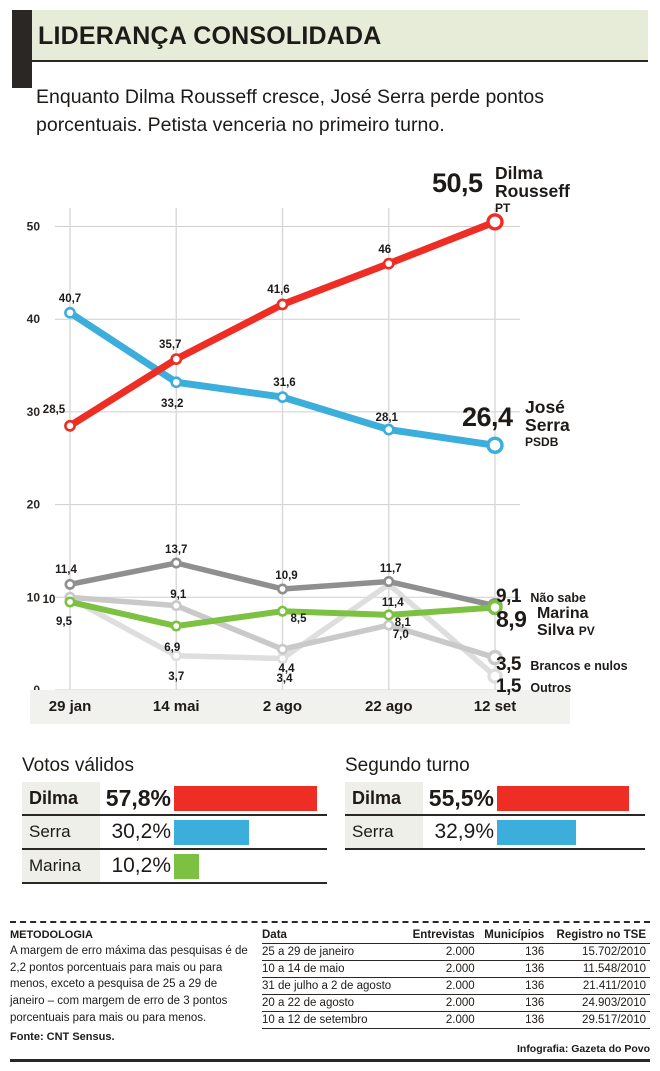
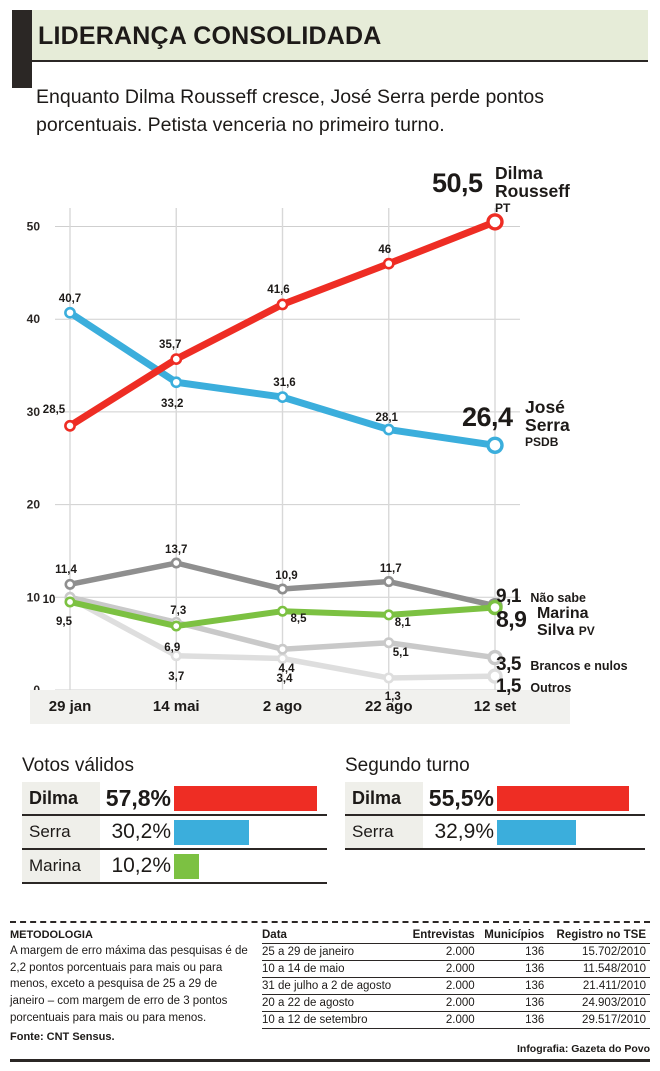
Brancos e nulos/14 mai: 9,1 -> 7,3
Brancos e nulos/22 ago: 7,0 -> 5,1
Outros/22 ago: 11,4 -> 1,3
